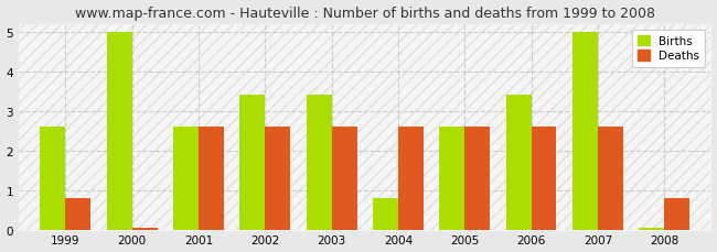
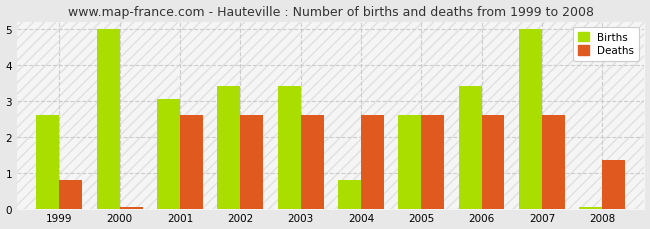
Births/2001: 2.60 -> 3.05
Deaths/2008: 0.80 -> 1.35
